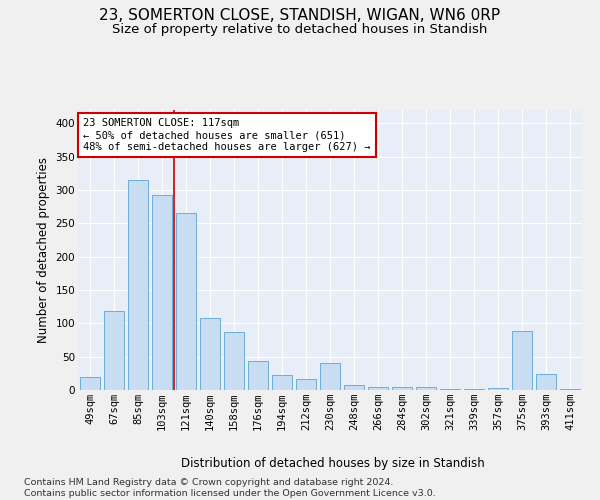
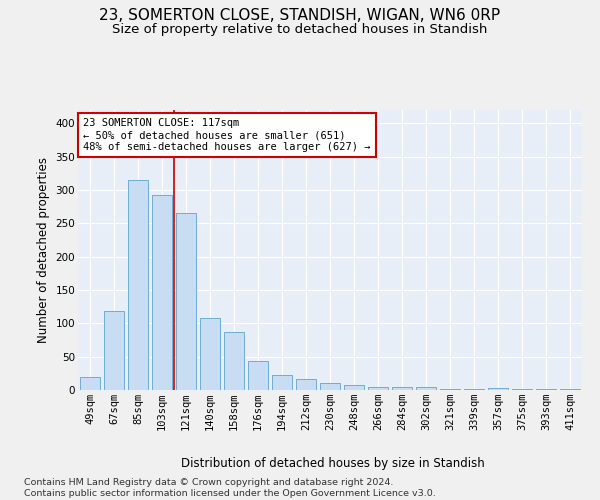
230sqm: 40 -> 10
375sqm: 88 -> 2
393sqm: 24 -> 1
